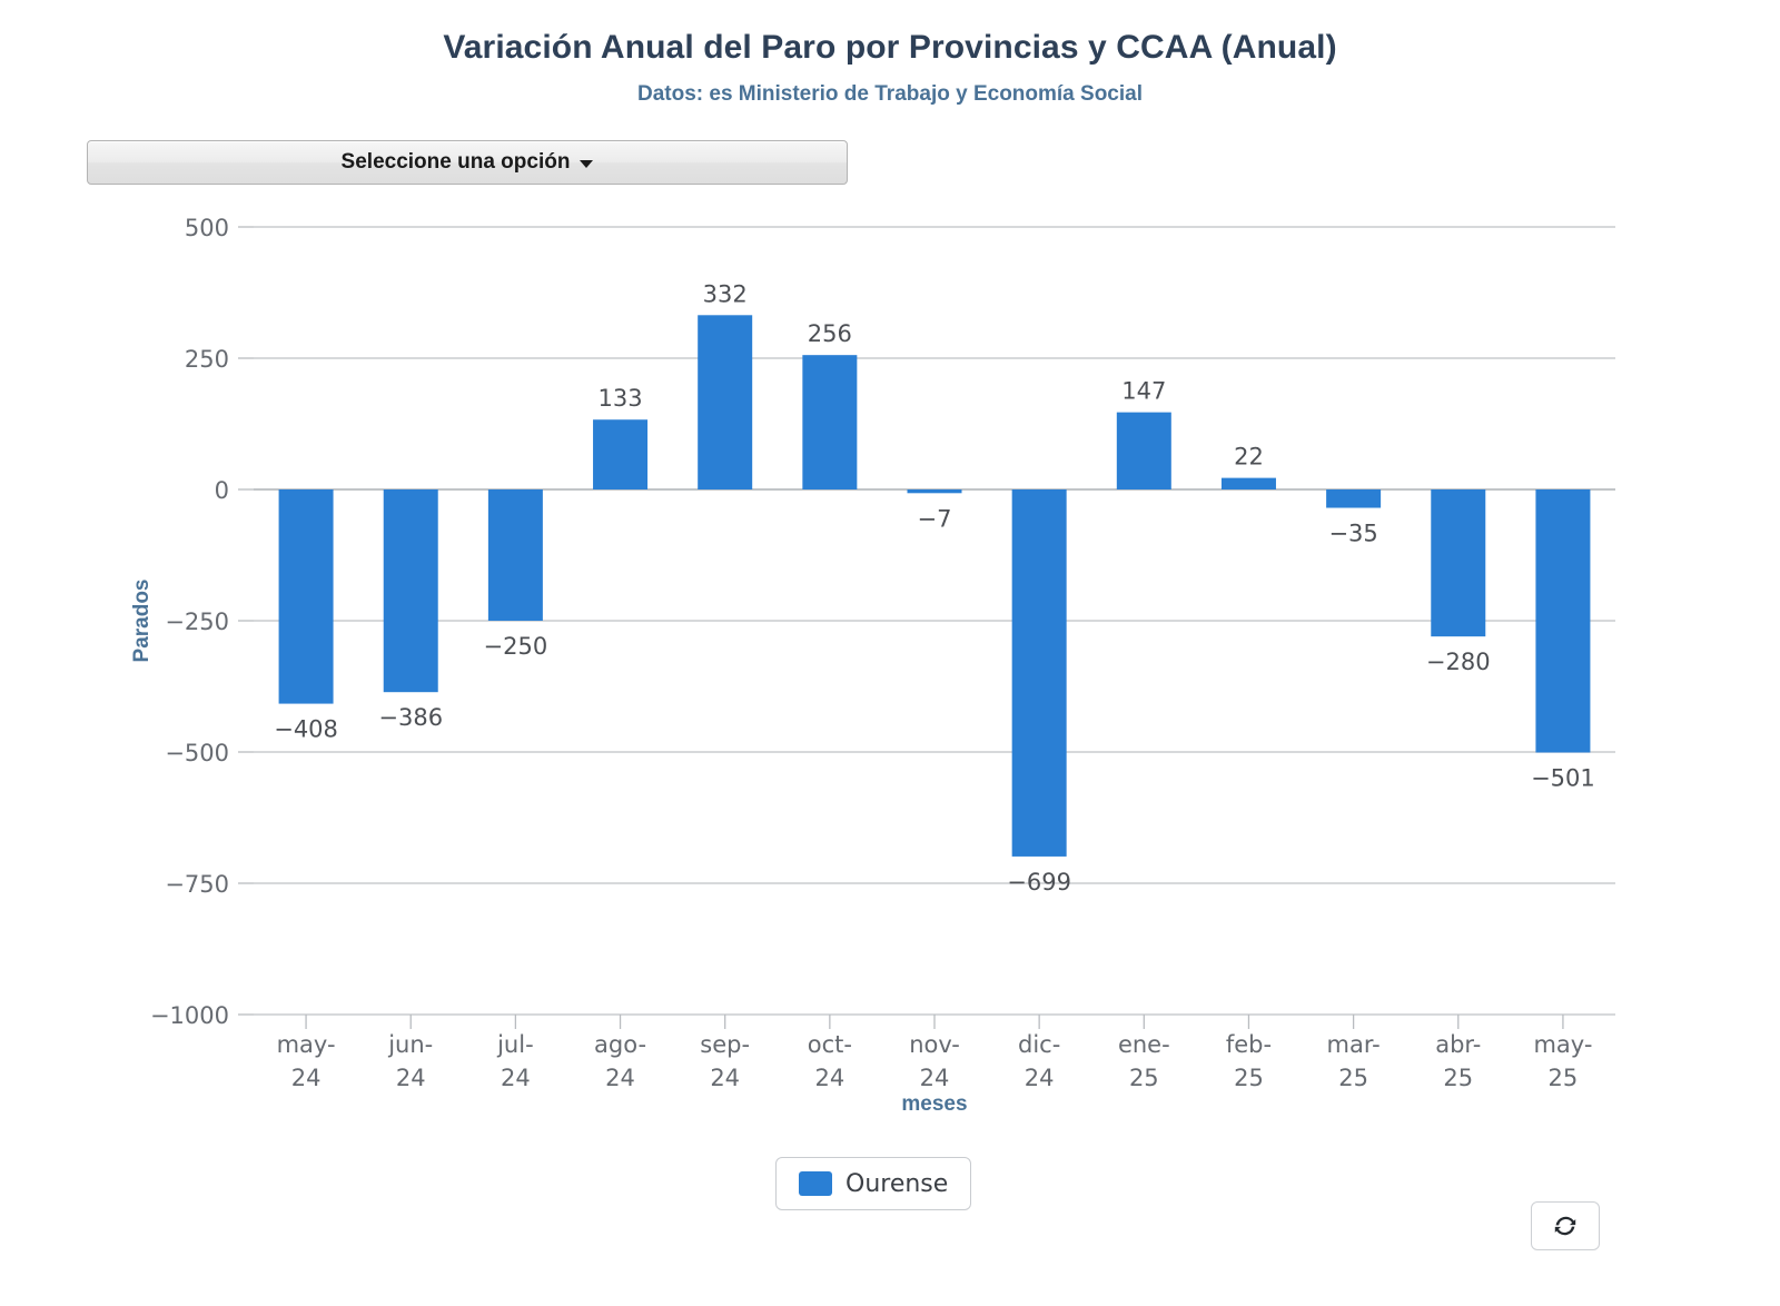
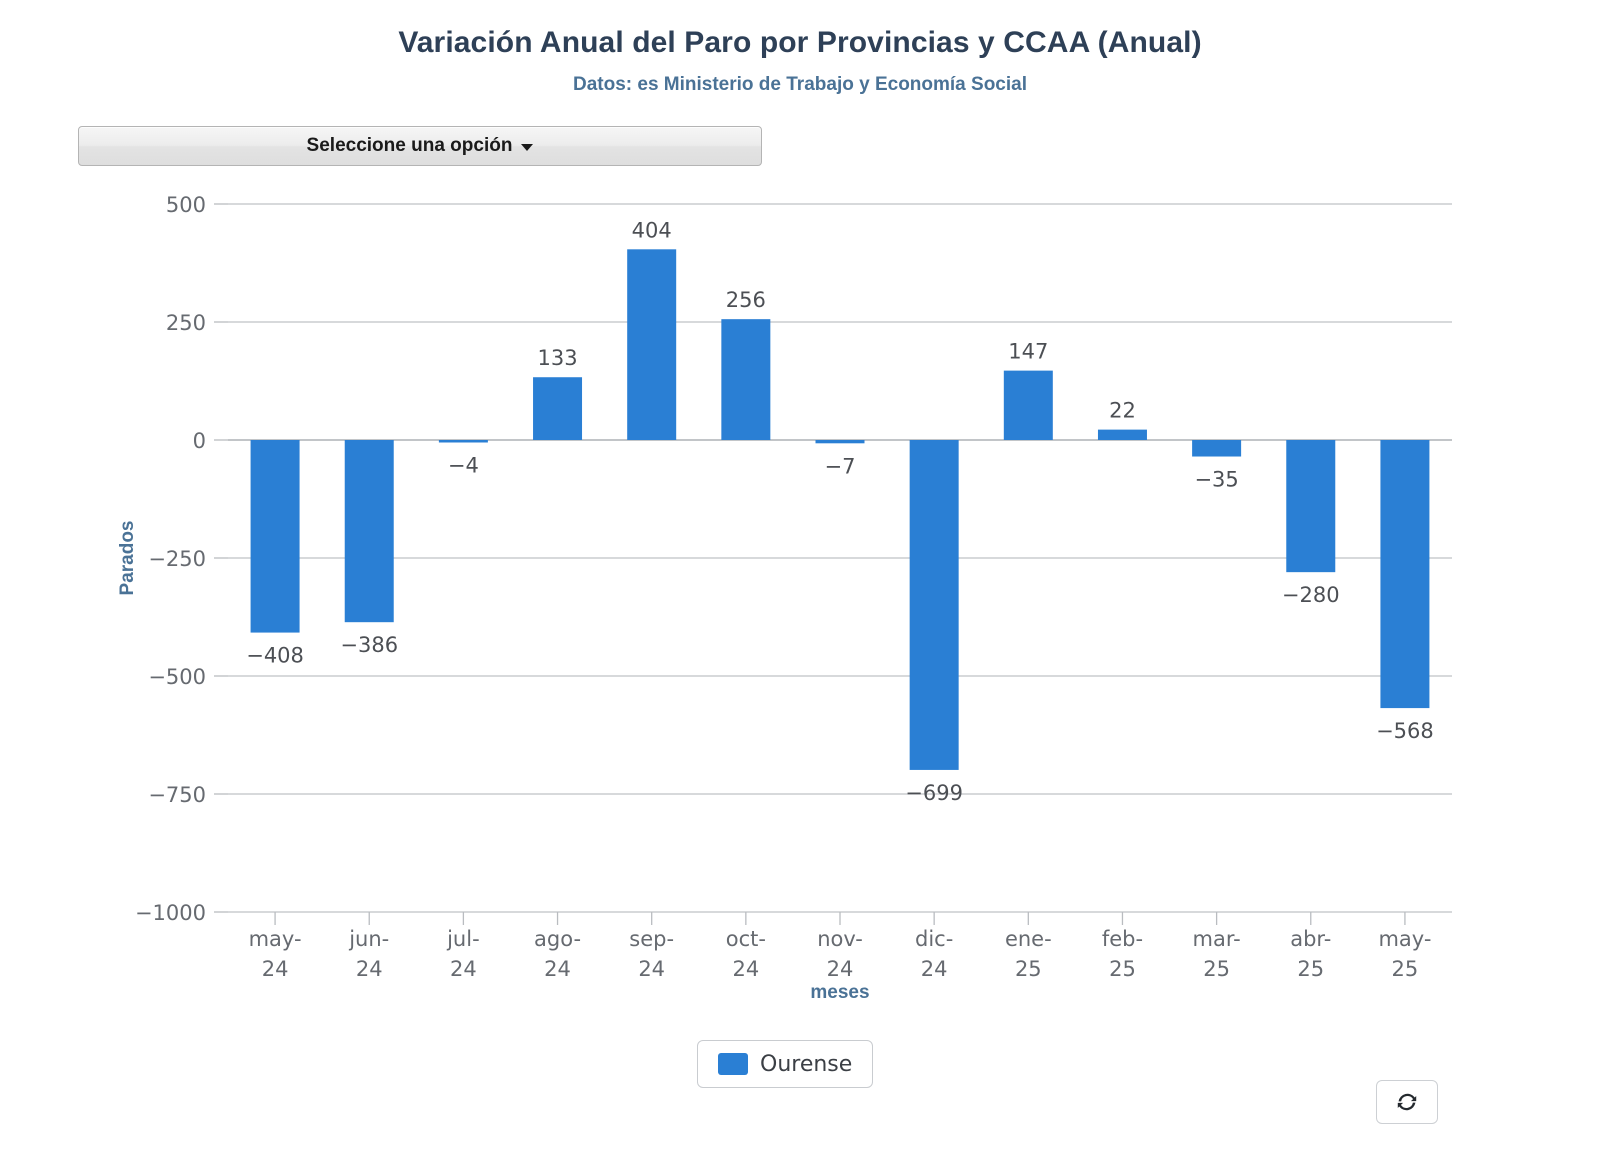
jul-24: −250 -> −4
sep-24: 332 -> 404
may-25: −501 -> −568
